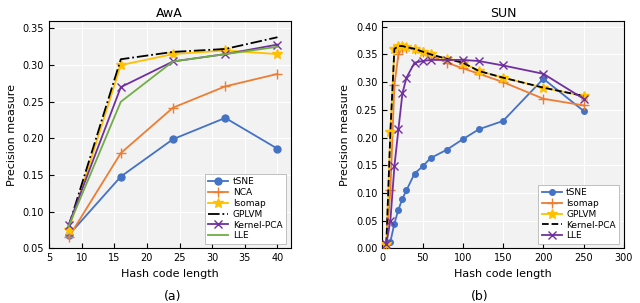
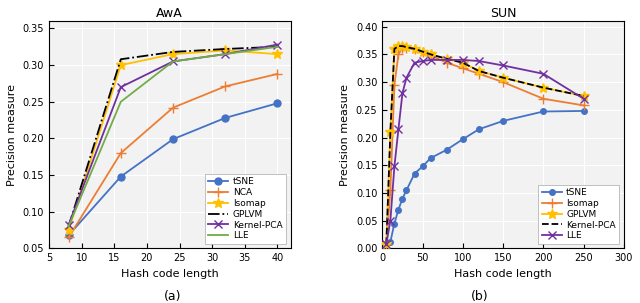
AwA/tSNE/40: 0.186 -> 0.248
AwA/GPLVM/40: 0.338 -> 0.325
SUN/tSNE/200: 0.306 -> 0.247
